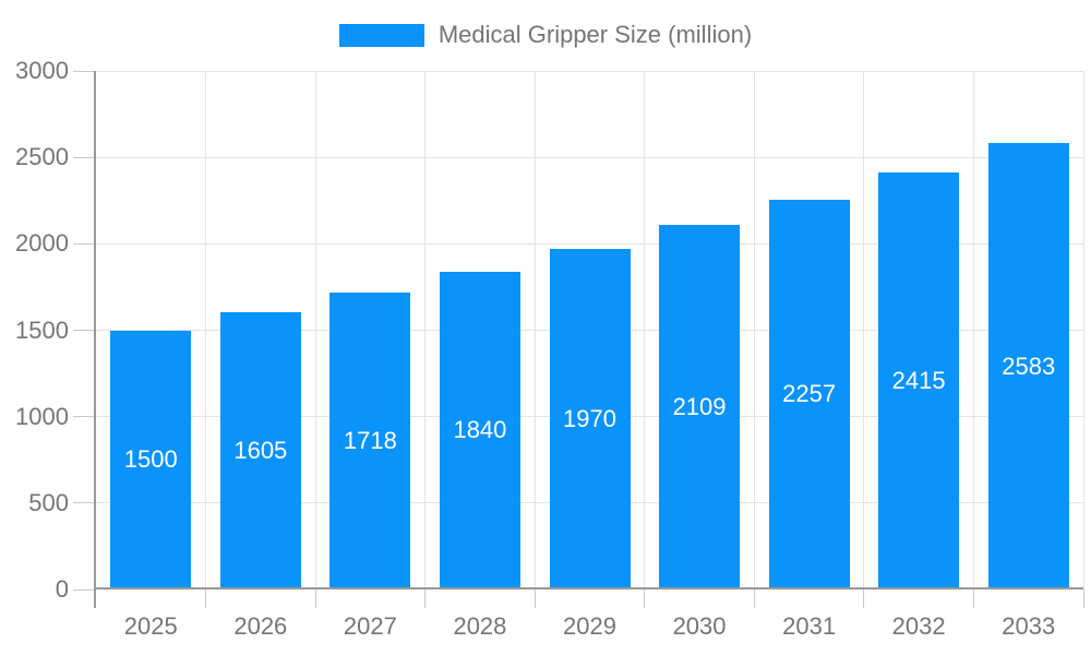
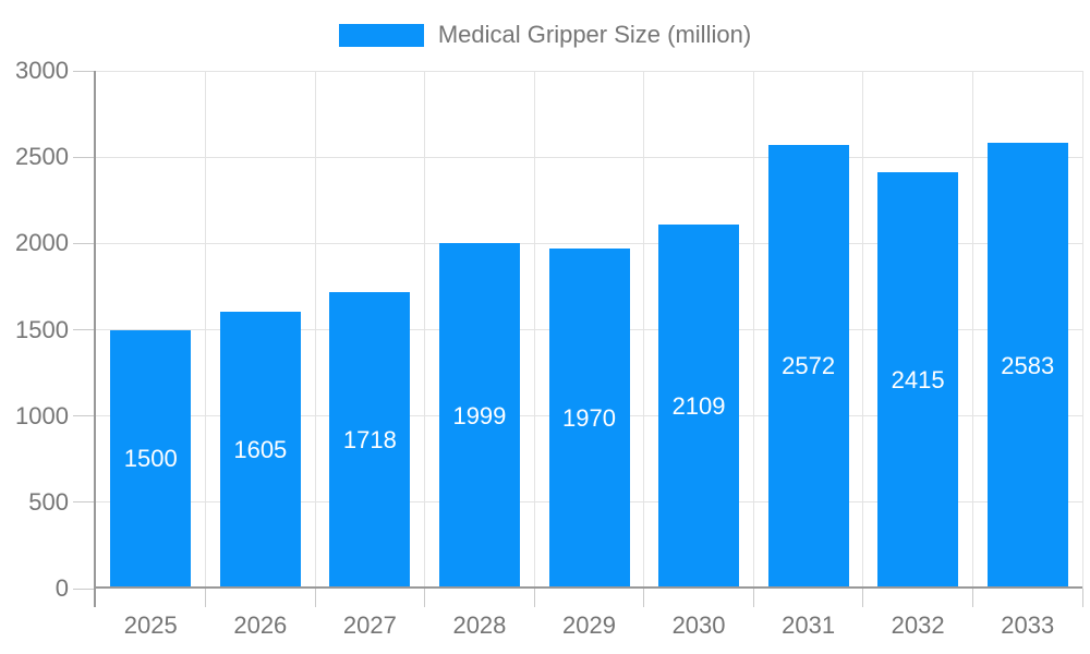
2028: 1840 -> 1999
2031: 2257 -> 2572
